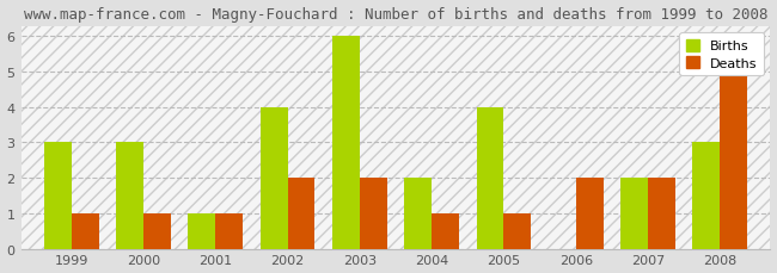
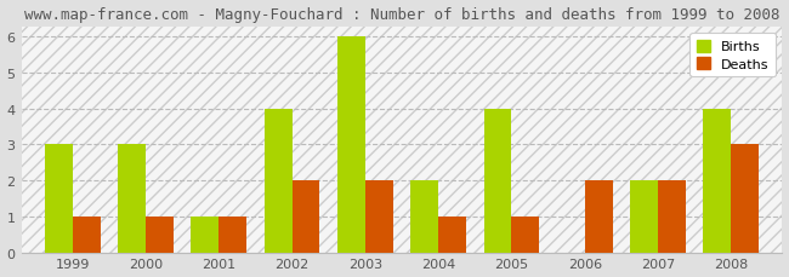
Births/2008: 3 -> 4
Deaths/2008: 5 -> 3
